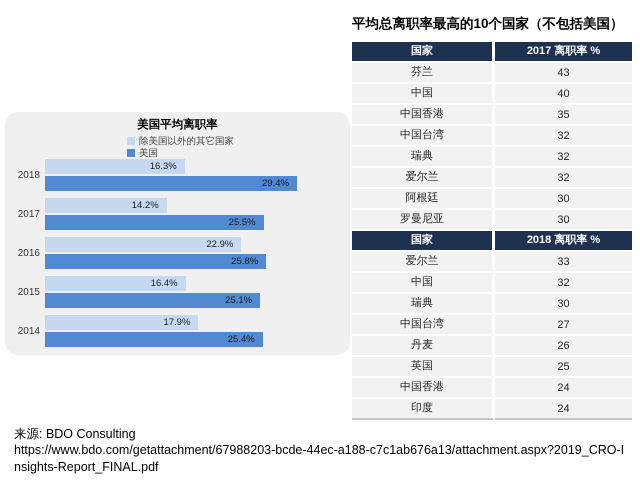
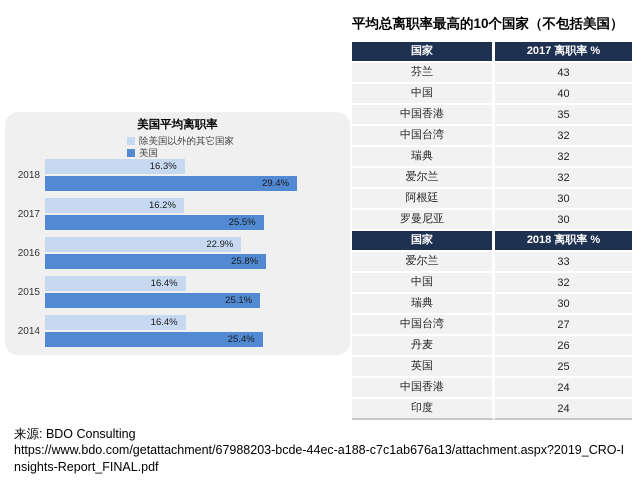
美国平均离职率/除美国以外的其它国家/2017: 14.2% -> 16.2%
美国平均离职率/除美国以外的其它国家/2014: 17.9% -> 16.4%
